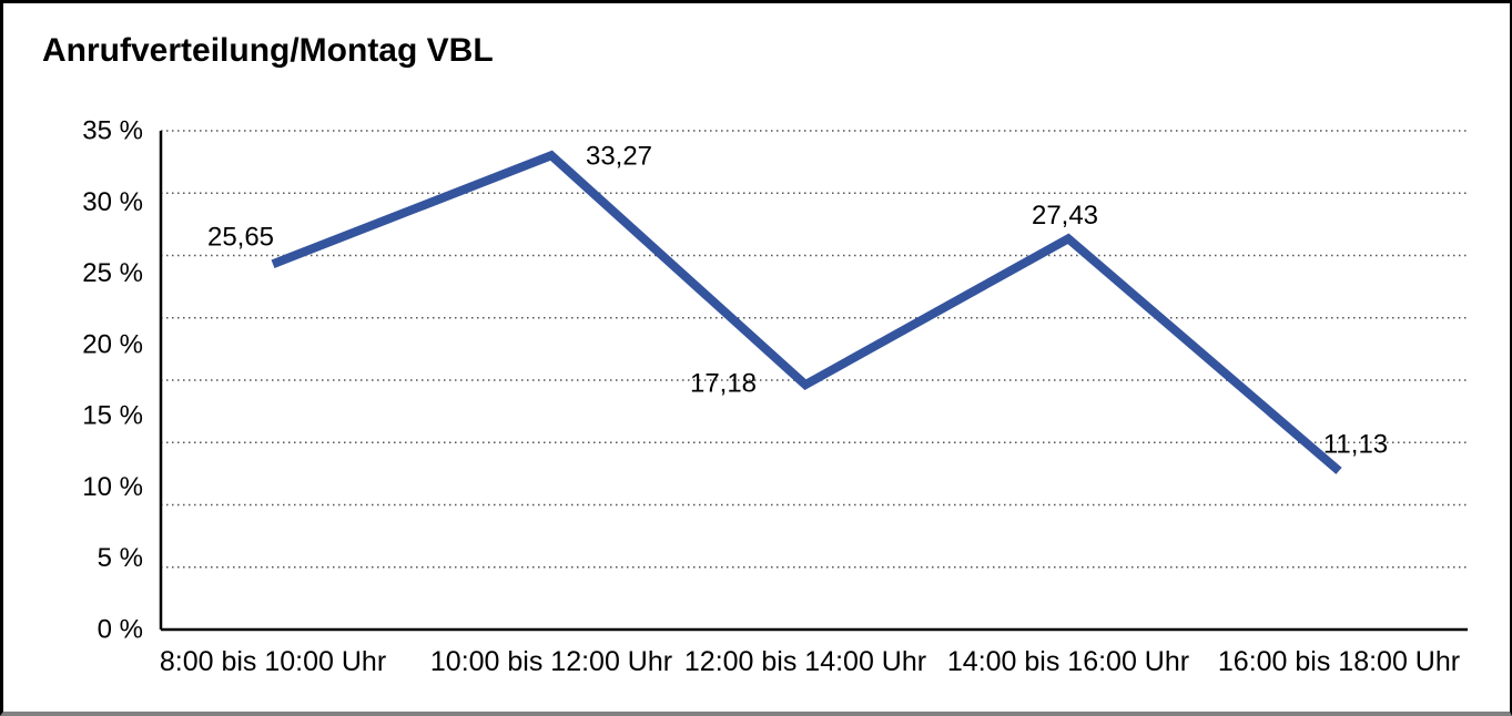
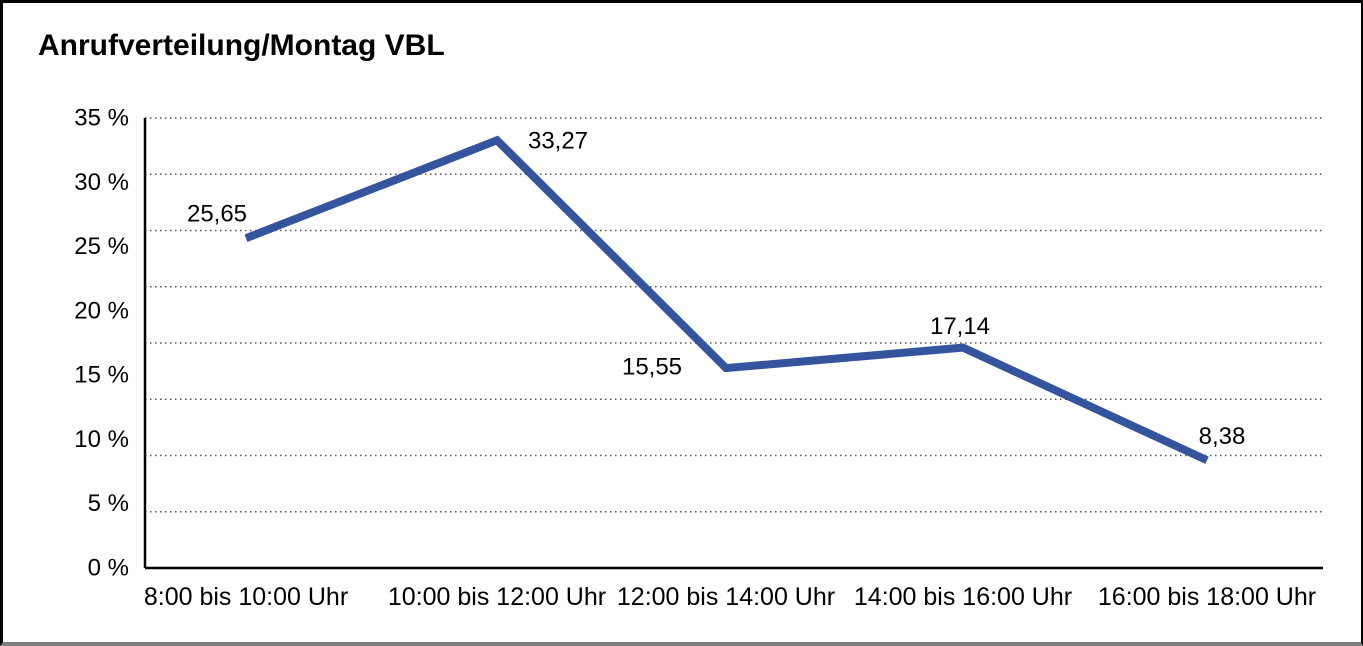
12:00 bis 14:00 Uhr: 17,18 -> 15,55
14:00 bis 16:00 Uhr: 27,43 -> 17,14
16:00 bis 18:00 Uhr: 11,13 -> 8,38
